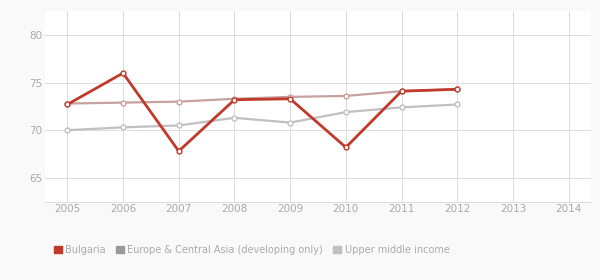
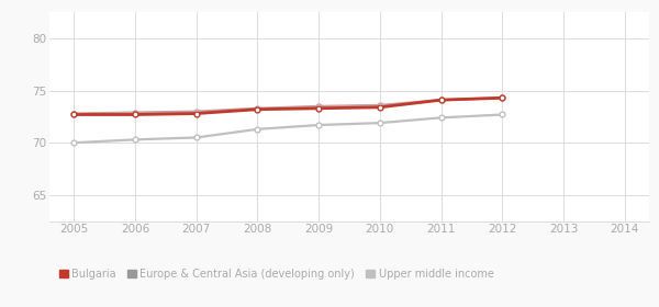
Bulgaria/2006: 76.0 -> 72.7
Bulgaria/2007: 67.8 -> 72.8
Upper middle income/2009: 70.8 -> 71.7
Bulgaria/2010: 68.2 -> 73.4
